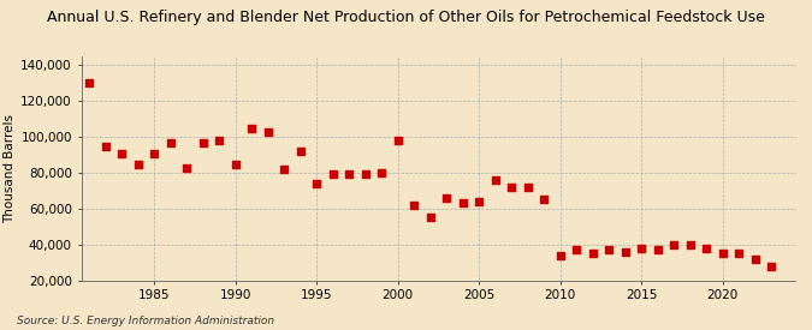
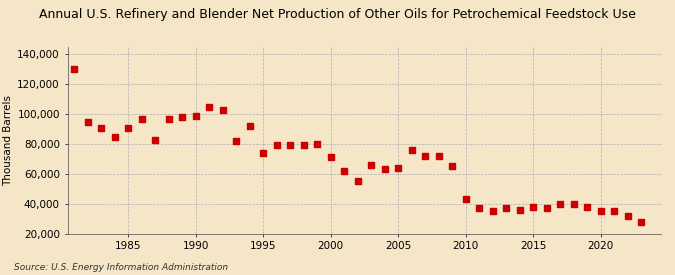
1990: 85,000 -> 99,000
2000: 98,000 -> 71,000
2010: 34,000 -> 43,000
